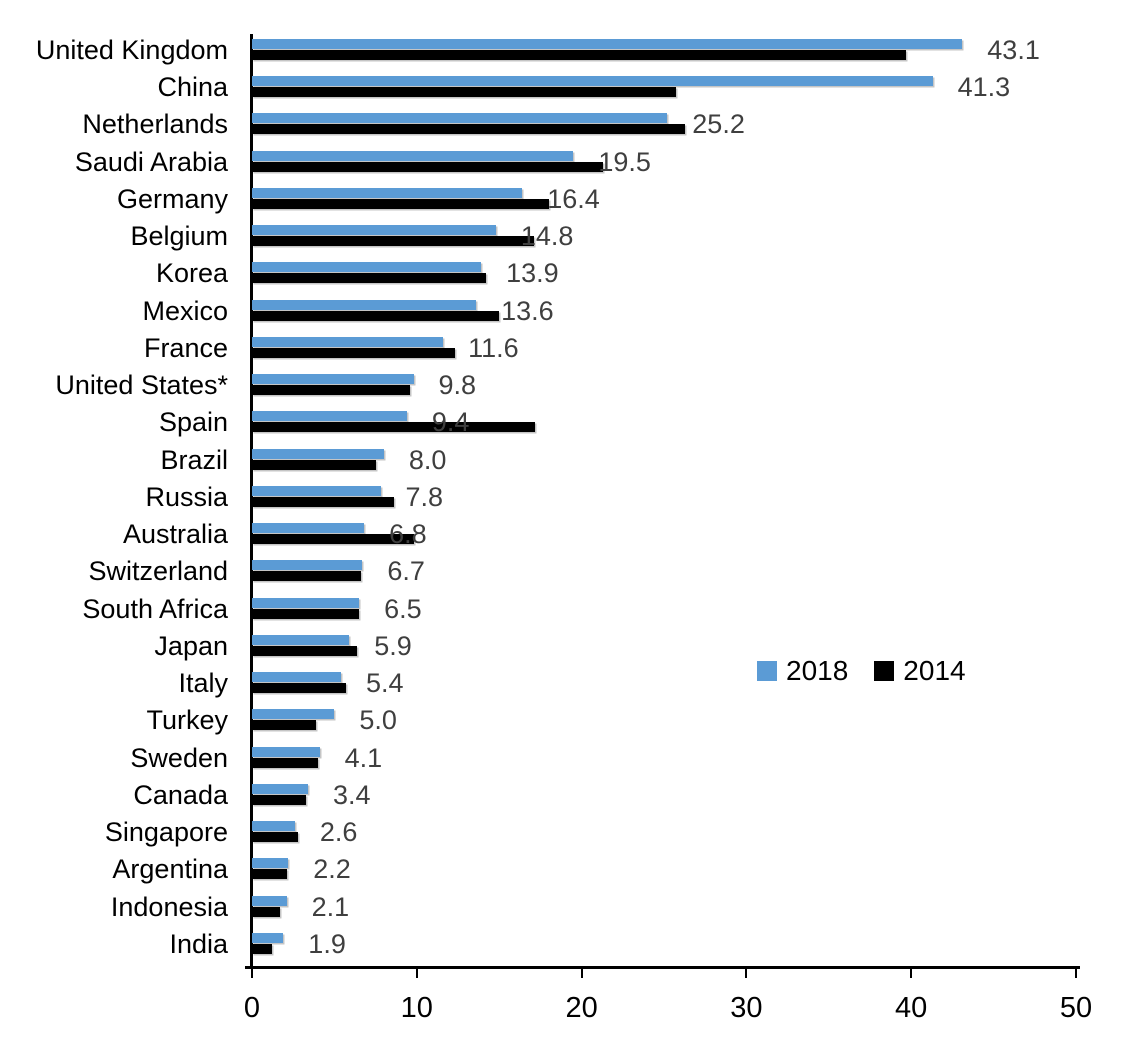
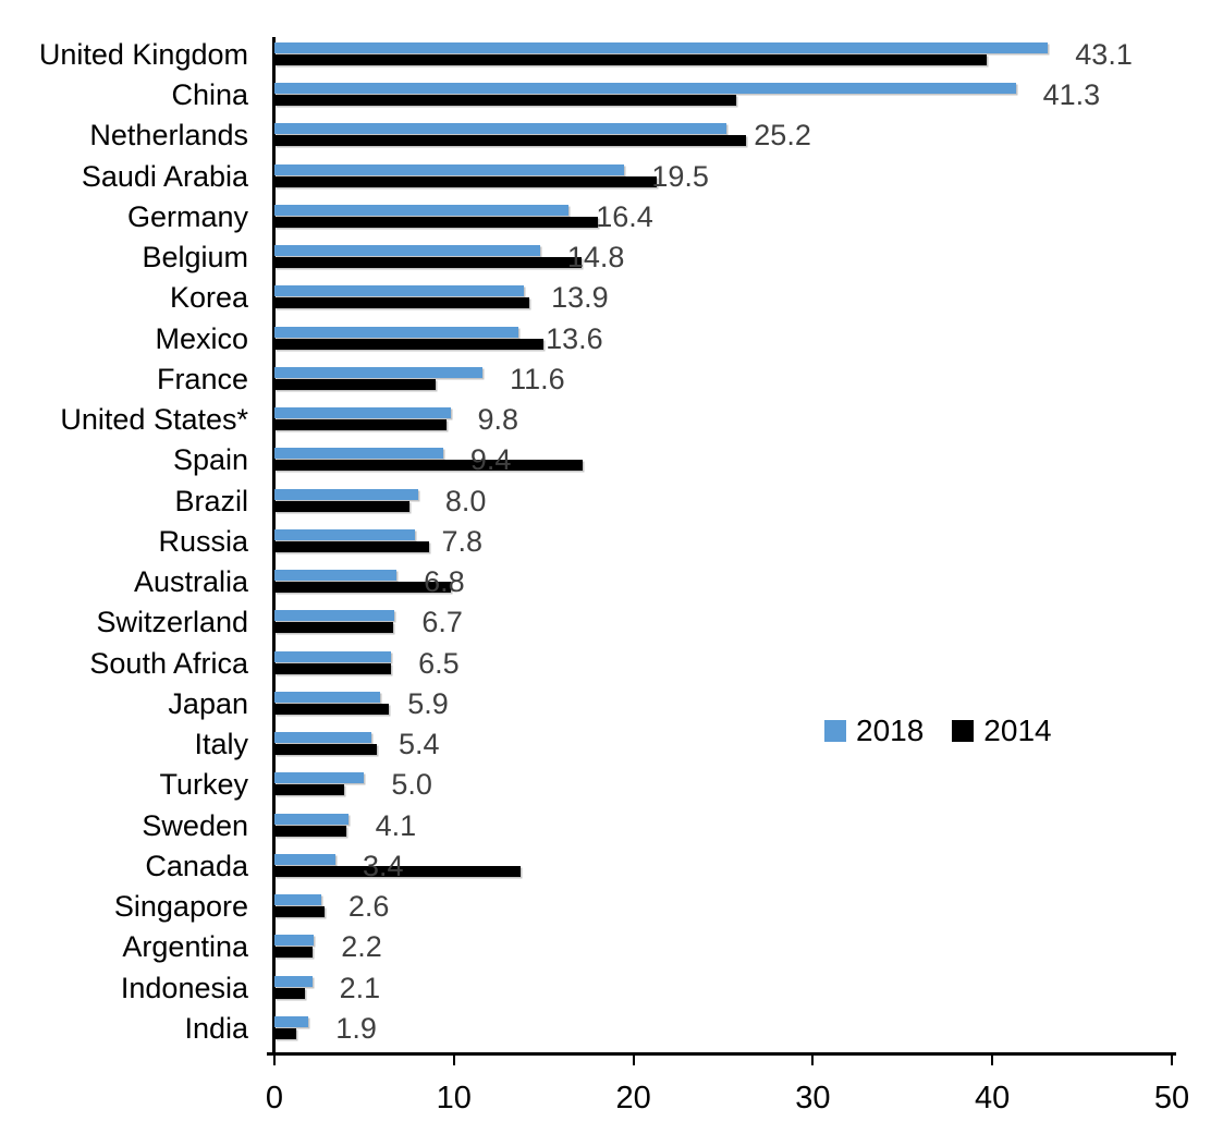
2014/France: 12.3 -> 9.0
2014/Canada: 3.3 -> 13.7
